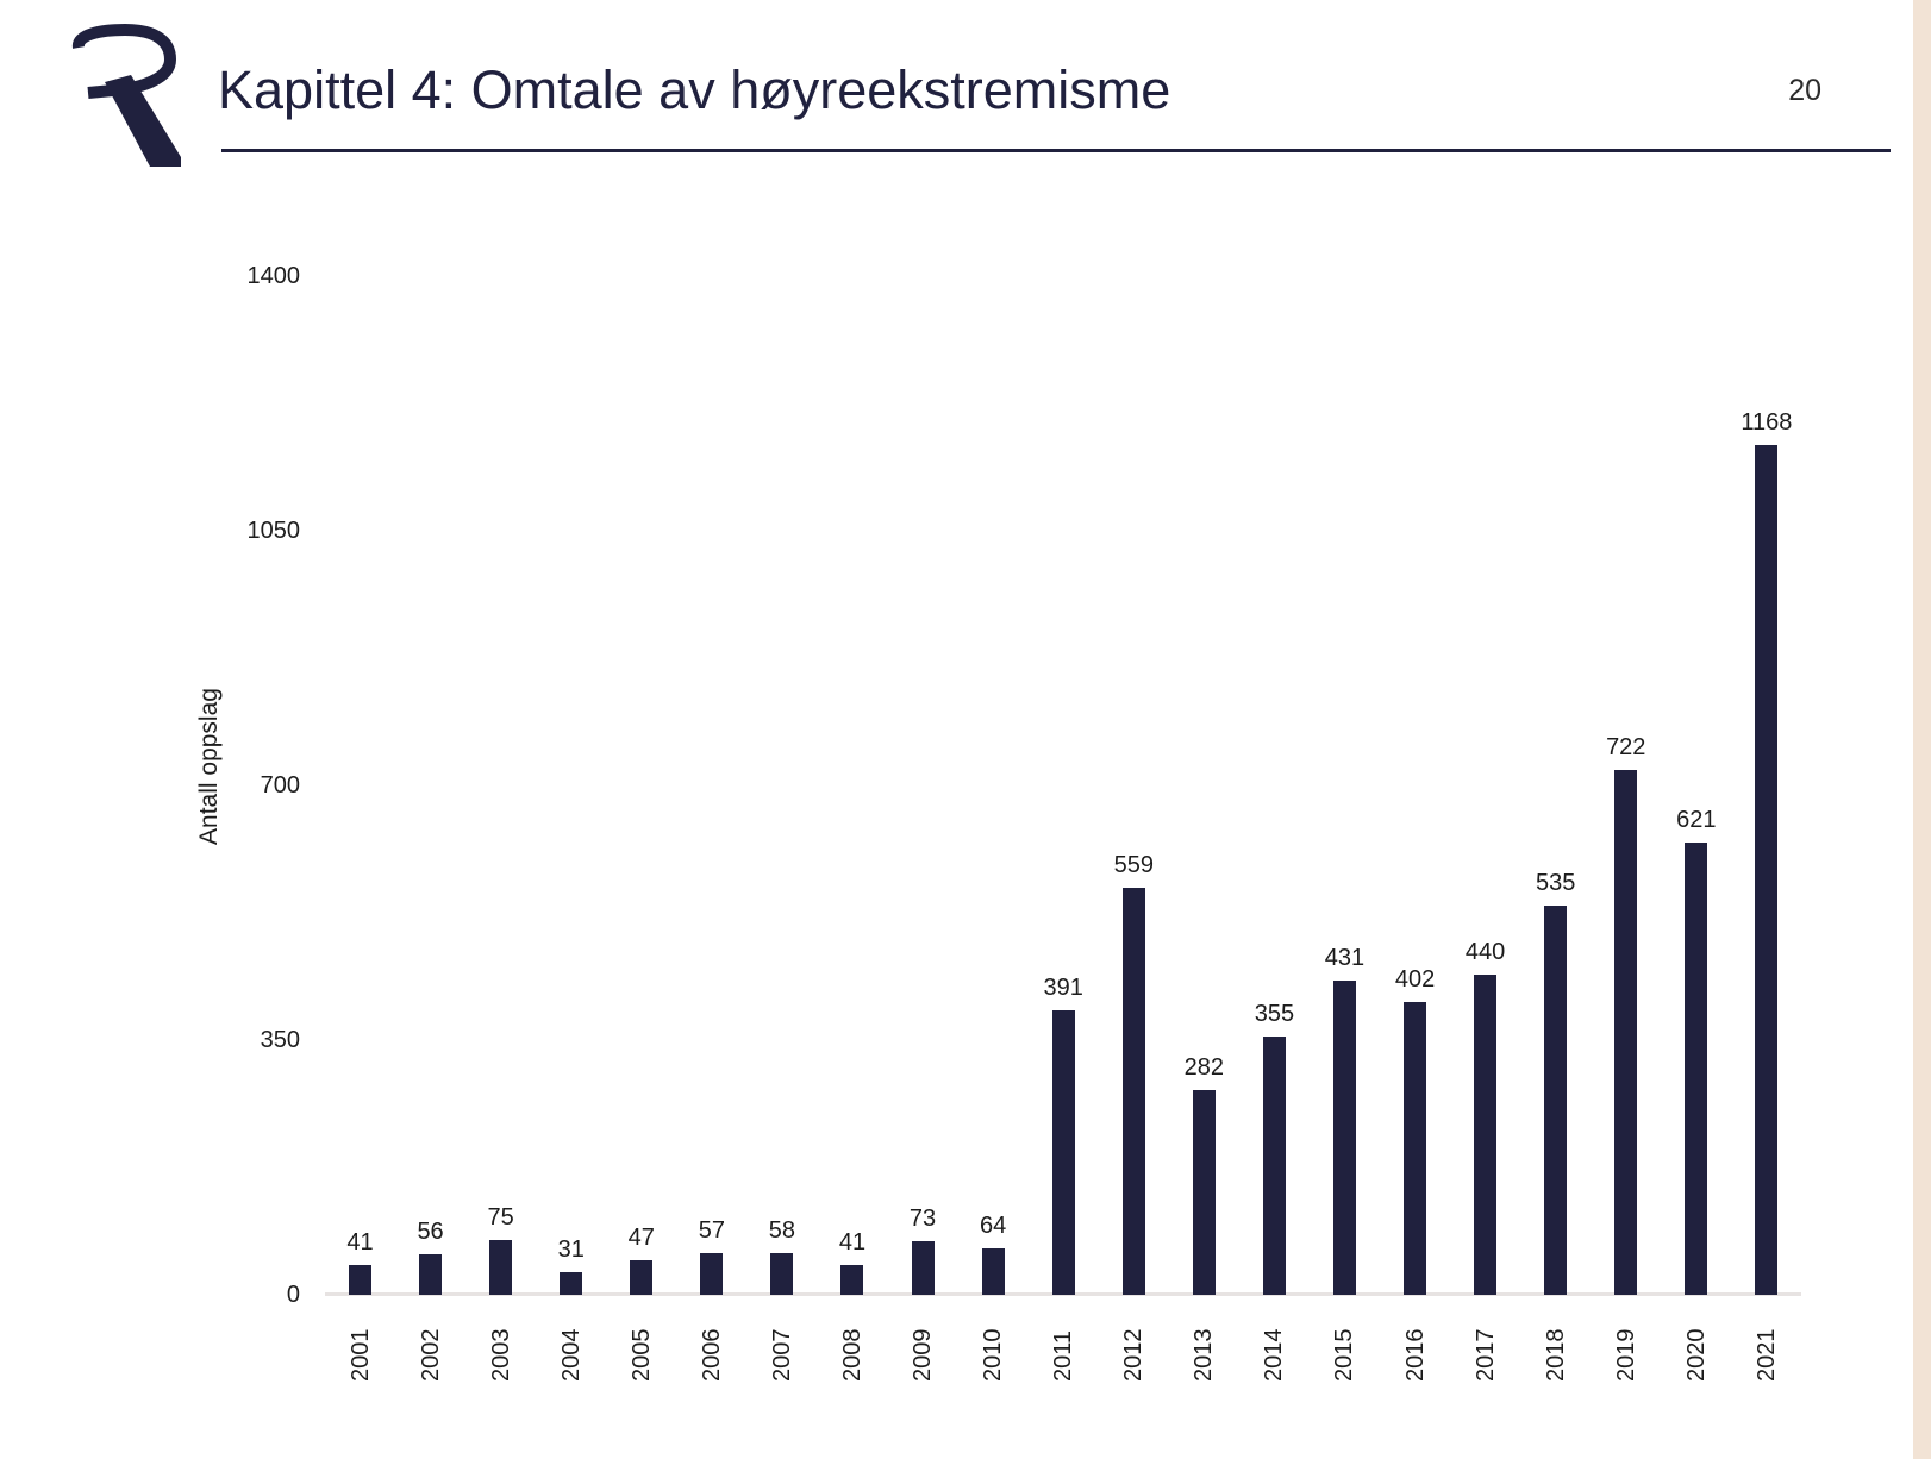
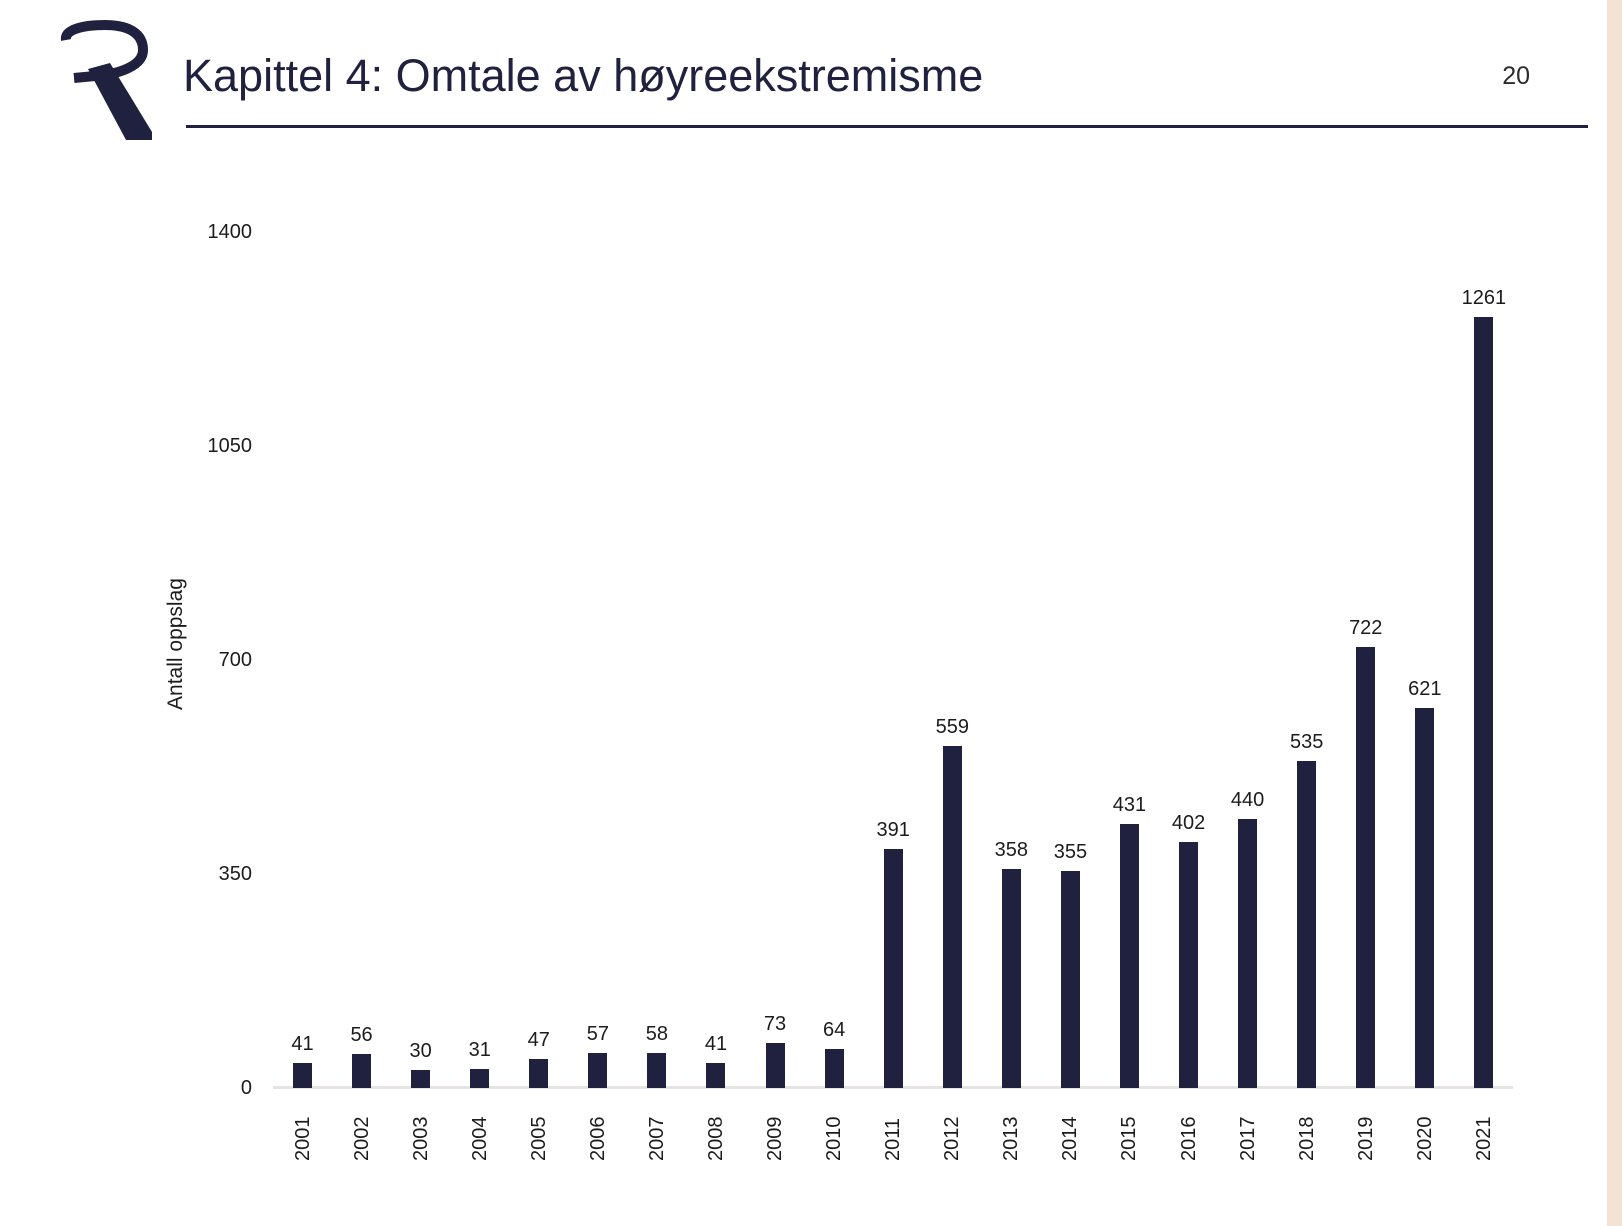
2003: 75 -> 30
2013: 282 -> 358
2021: 1168 -> 1261
